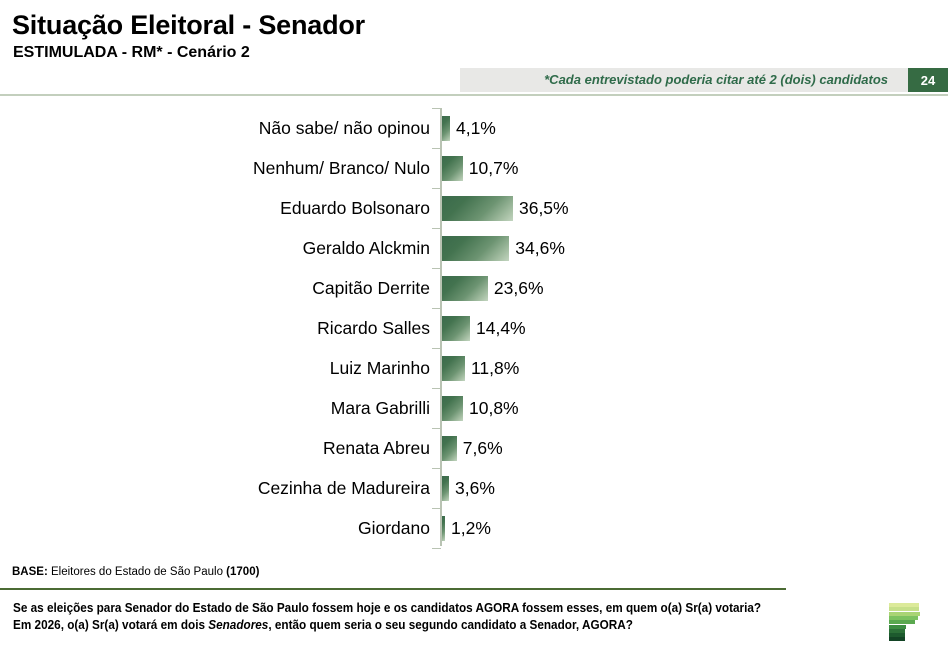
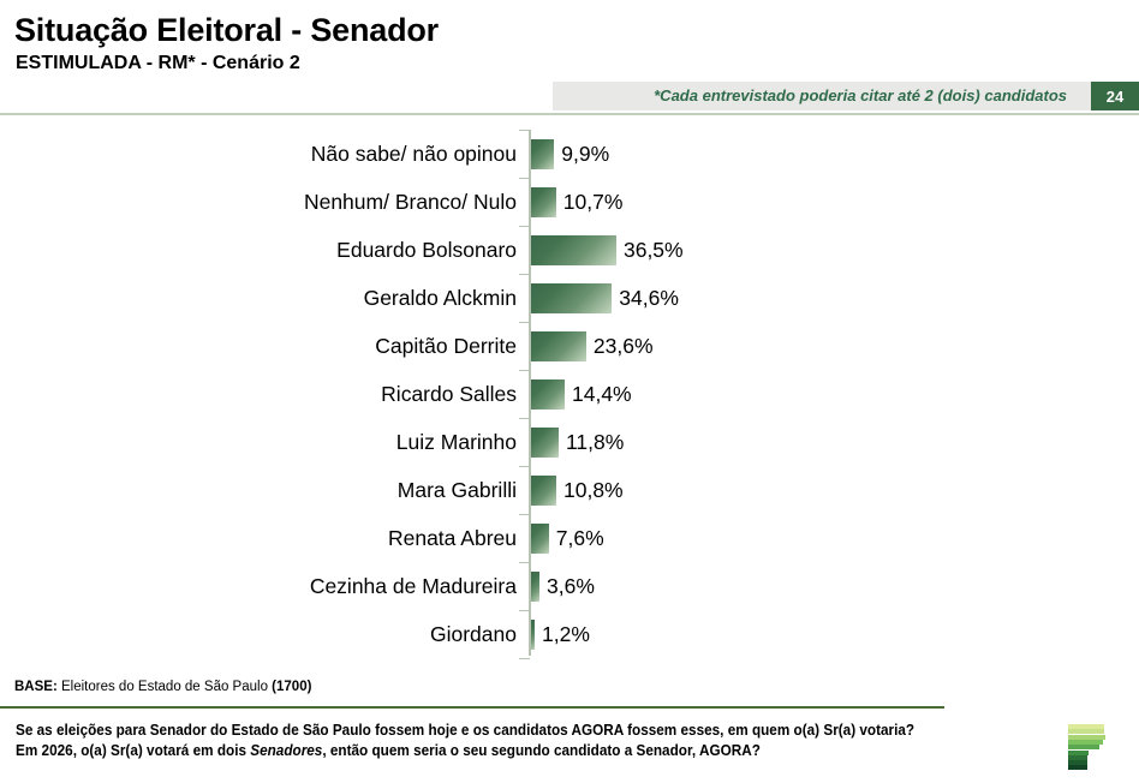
Não sabe/ não opinou: 4,1% -> 9,9%
